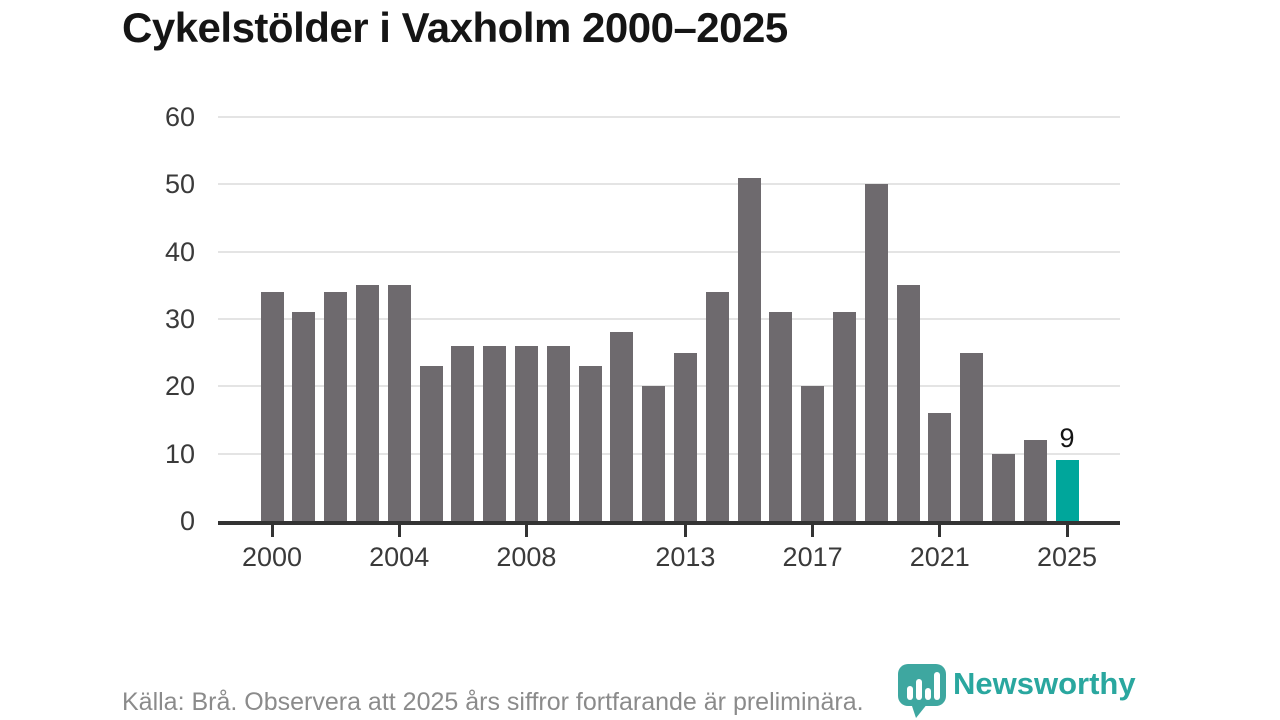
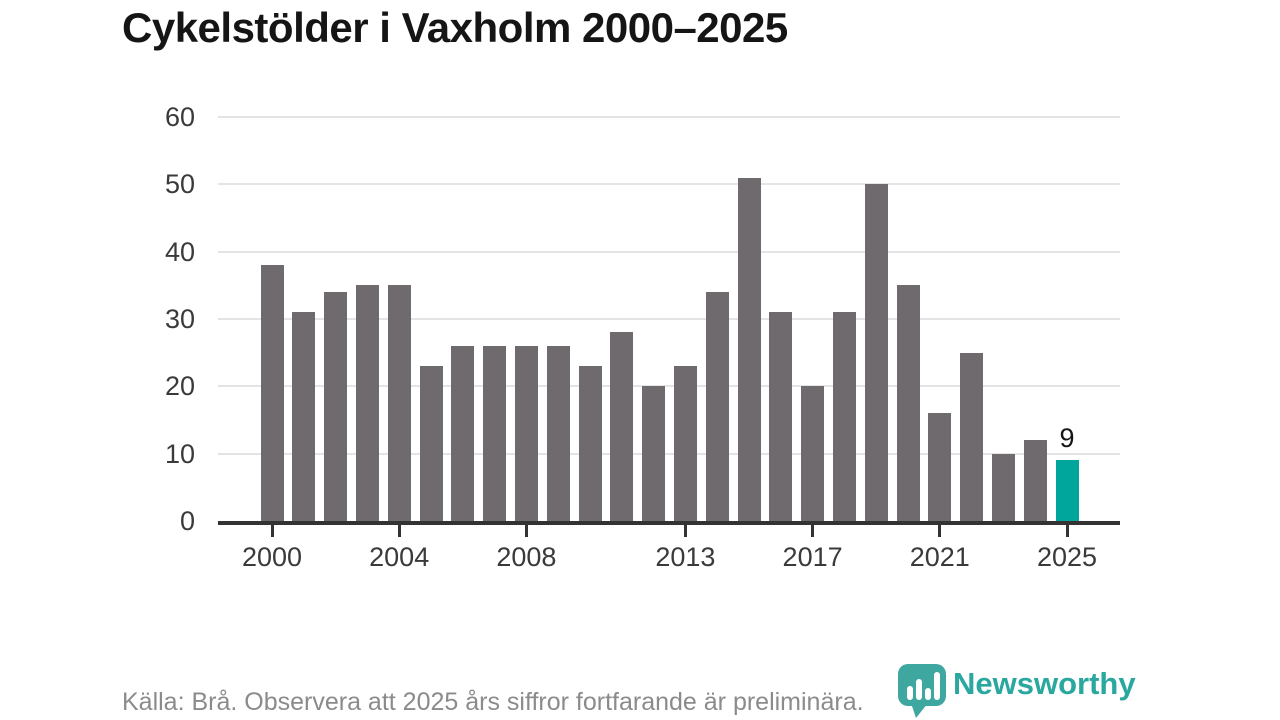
2000: 34 -> 38
2013: 25 -> 23
